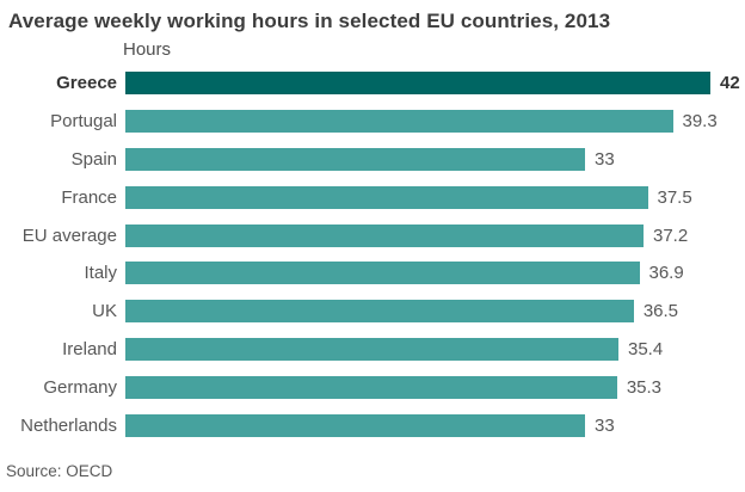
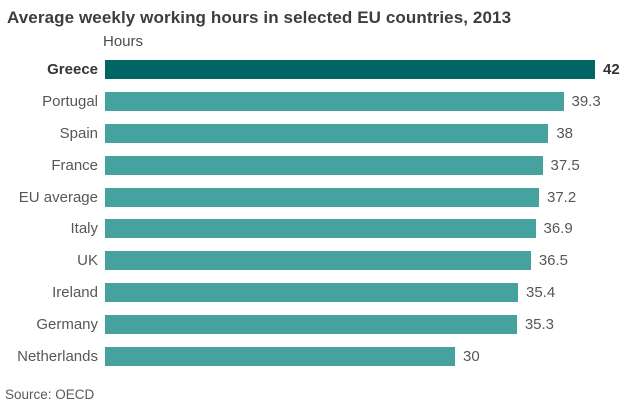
Spain: 33 -> 38
Netherlands: 33 -> 30
